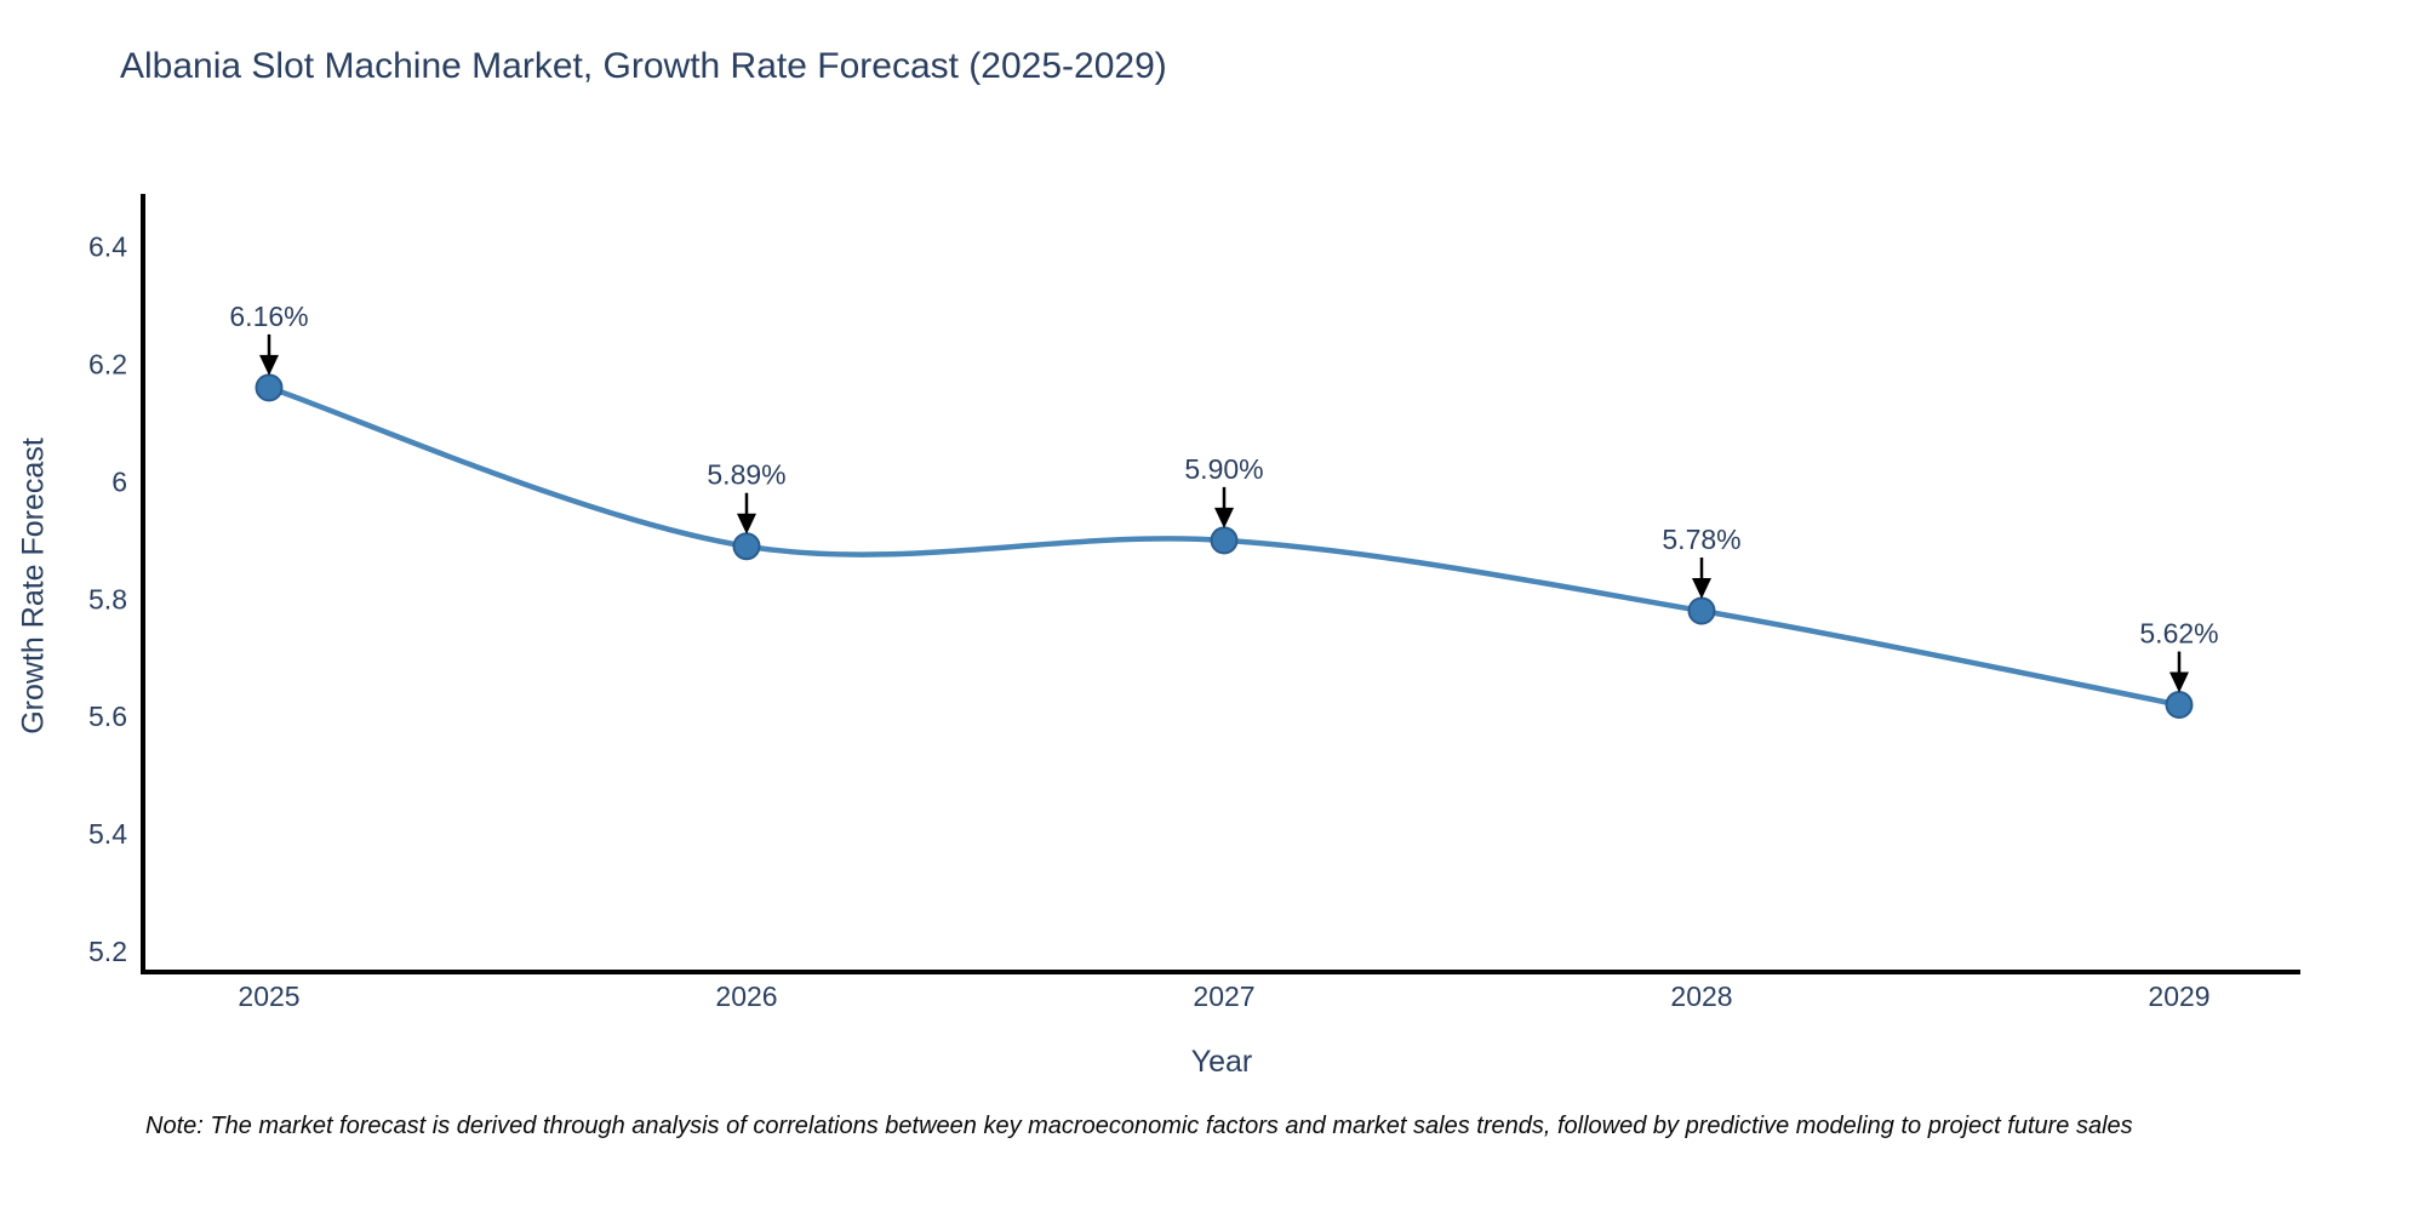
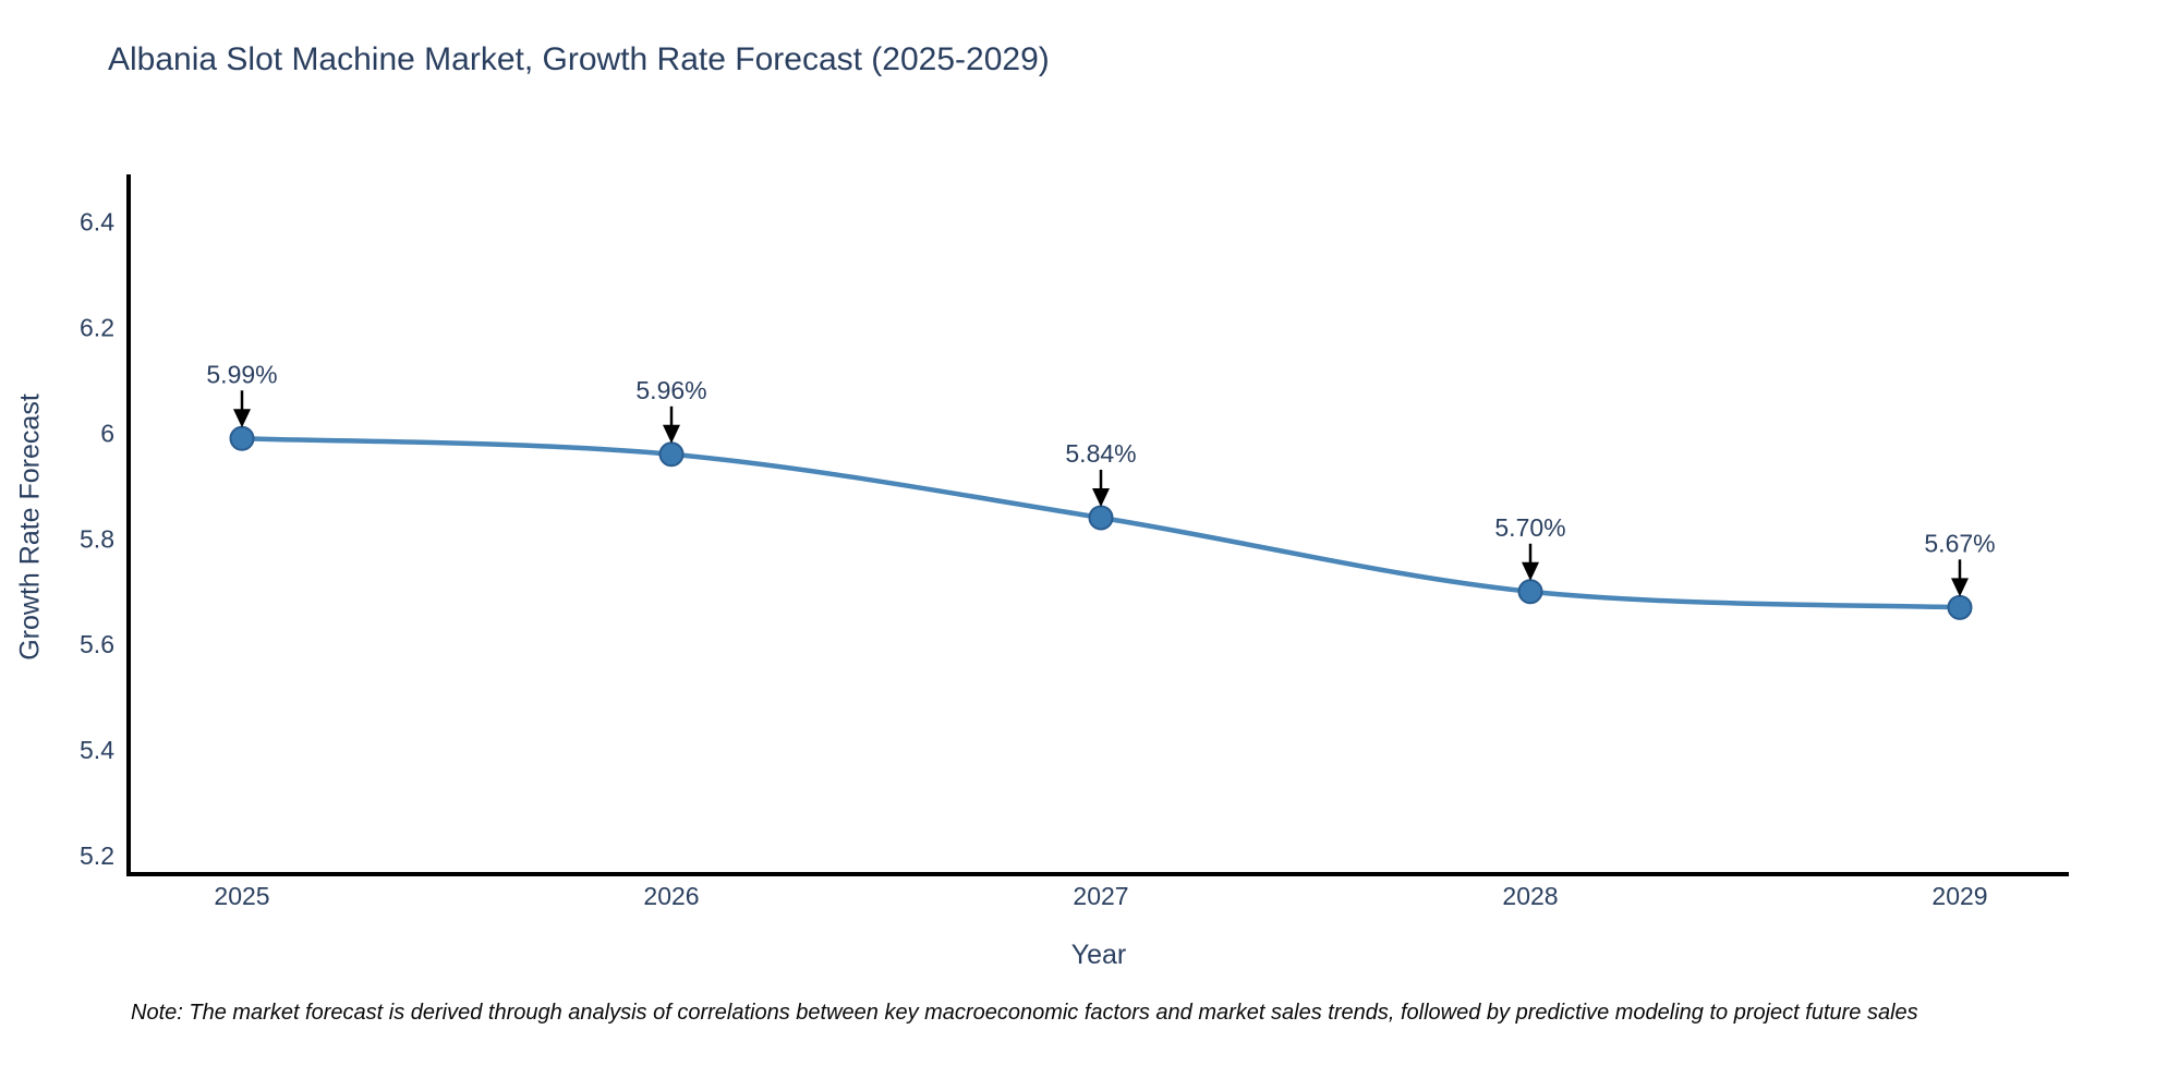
2025: 6.16% -> 5.99%
2026: 5.89% -> 5.96%
2027: 5.90% -> 5.84%
2028: 5.78% -> 5.70%
2029: 5.62% -> 5.67%
